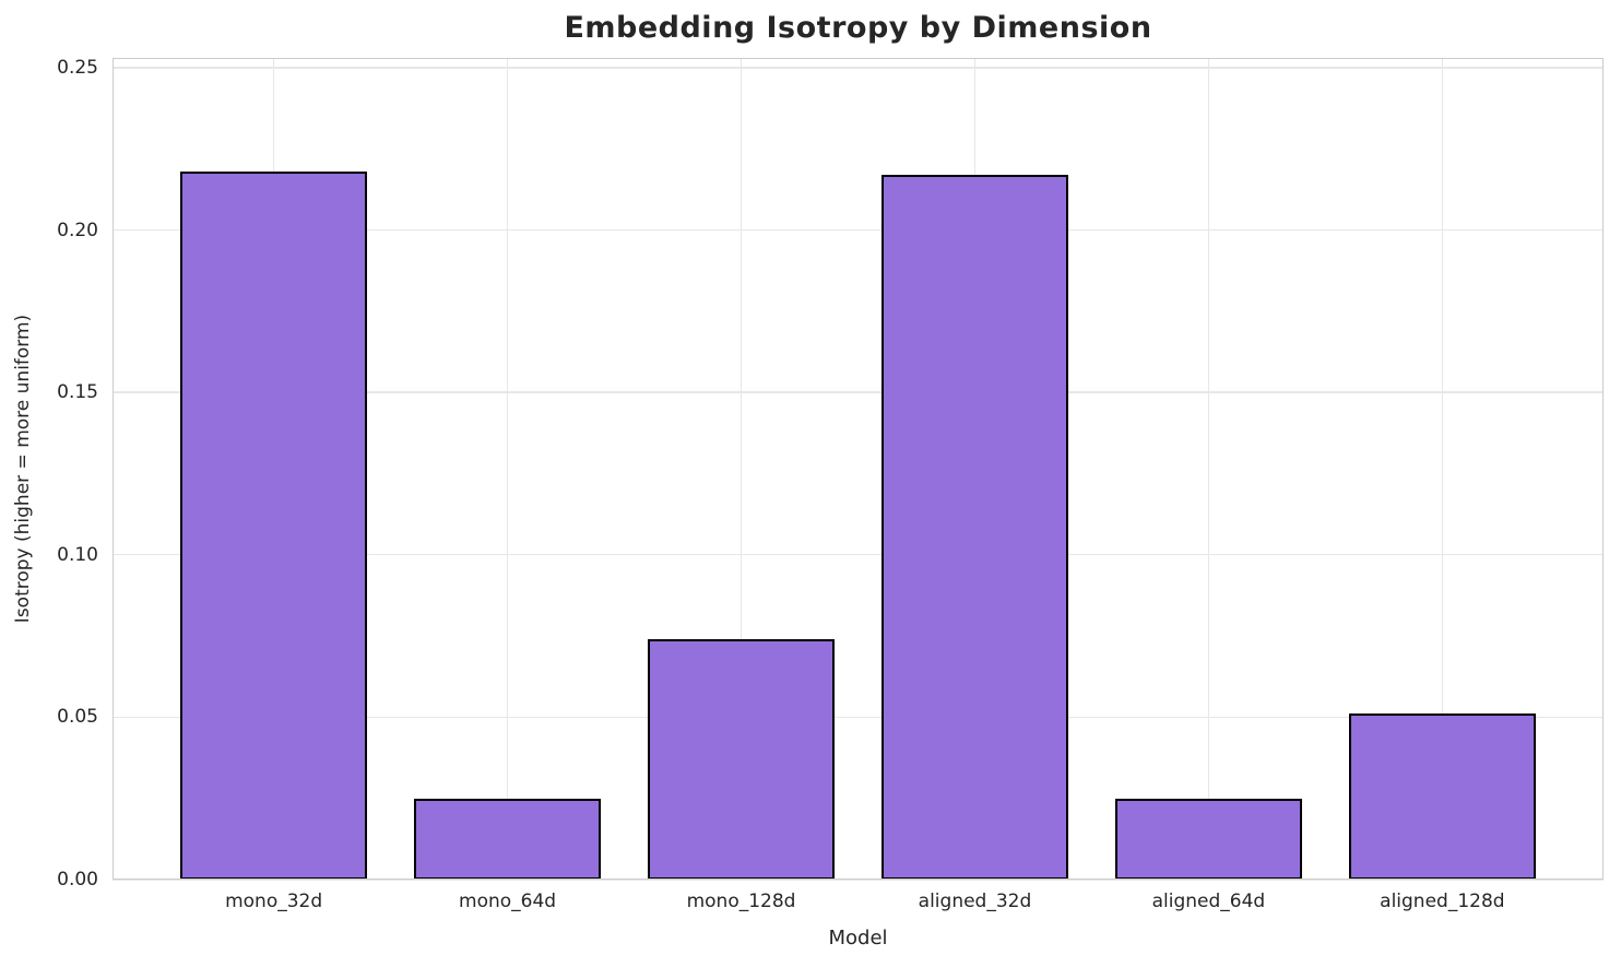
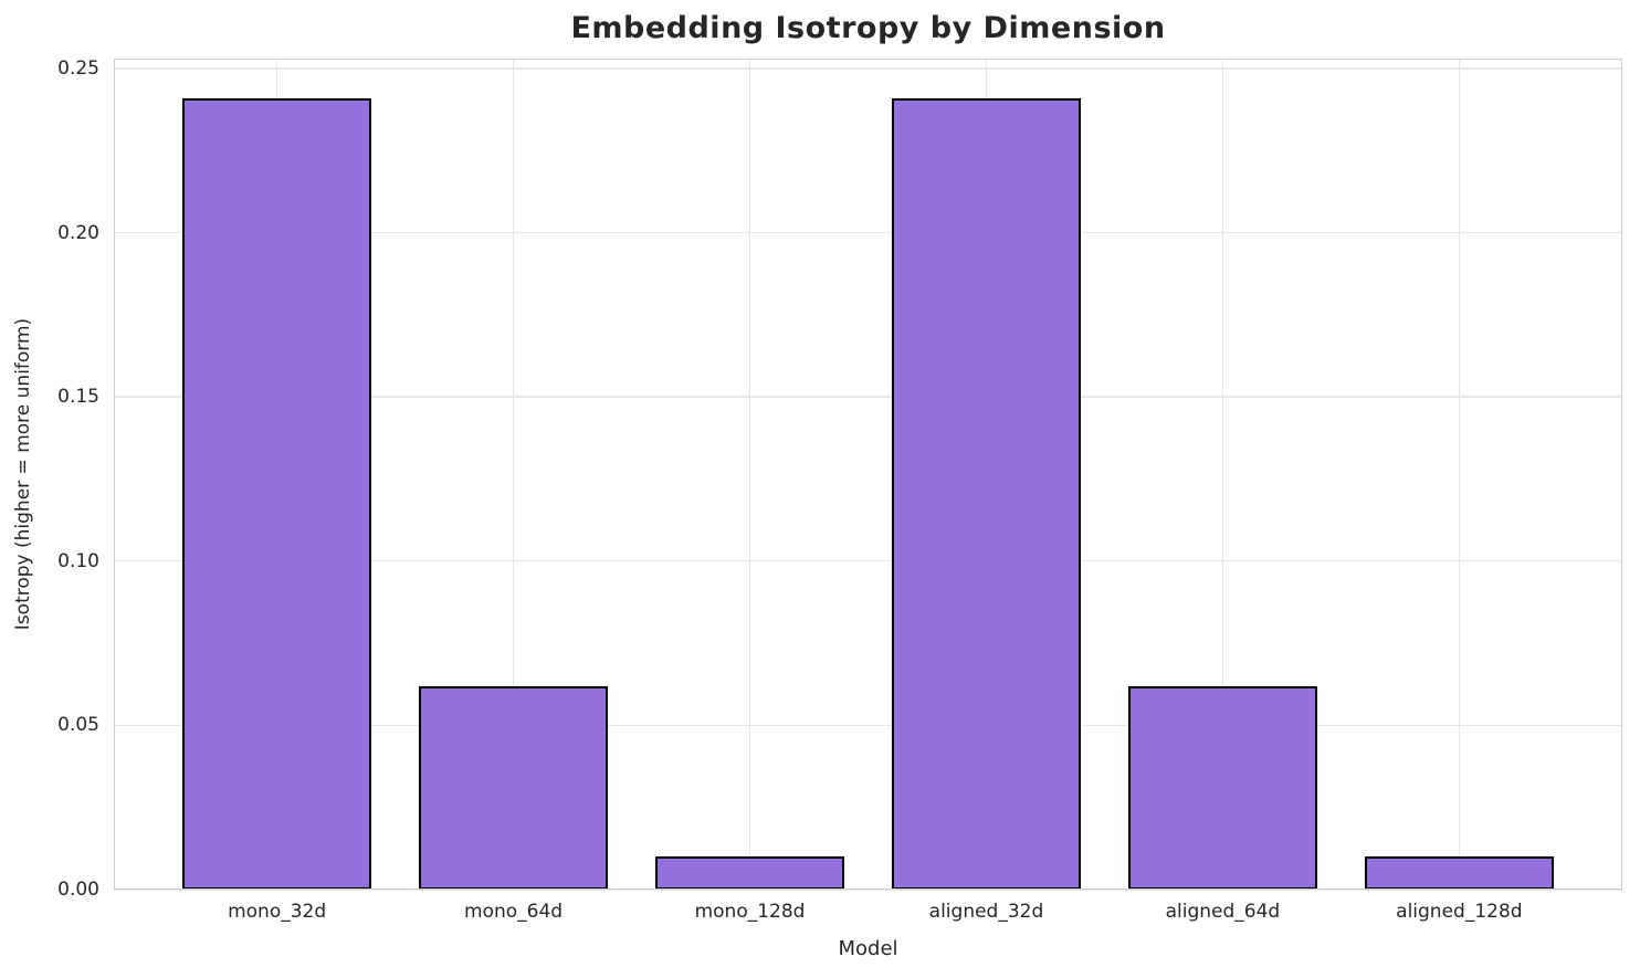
mono_32d: 0.218 -> 0.241
mono_64d: 0.025 -> 0.062
mono_128d: 0.074 -> 0.010
aligned_32d: 0.217 -> 0.241
aligned_64d: 0.025 -> 0.062
aligned_128d: 0.051 -> 0.010
